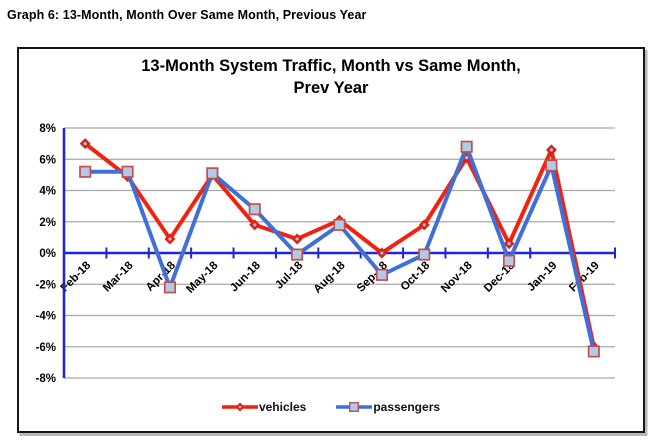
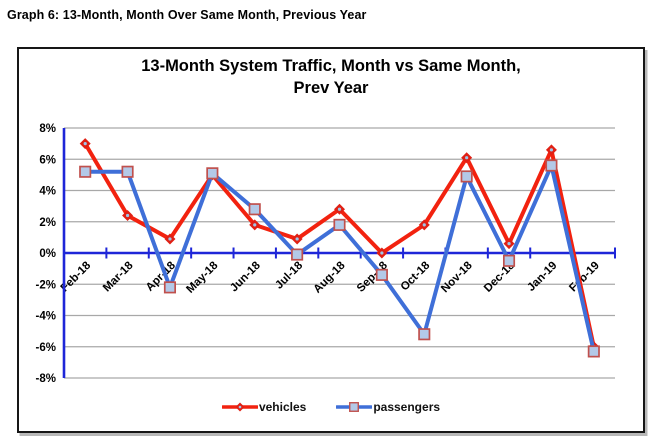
vehicles/Mar-18: 4.9% -> 2.4%
vehicles/Aug-18: 2.1% -> 2.8%
passengers/Oct-18: -0.1% -> -5.2%
passengers/Nov-18: 6.8% -> 4.9%
